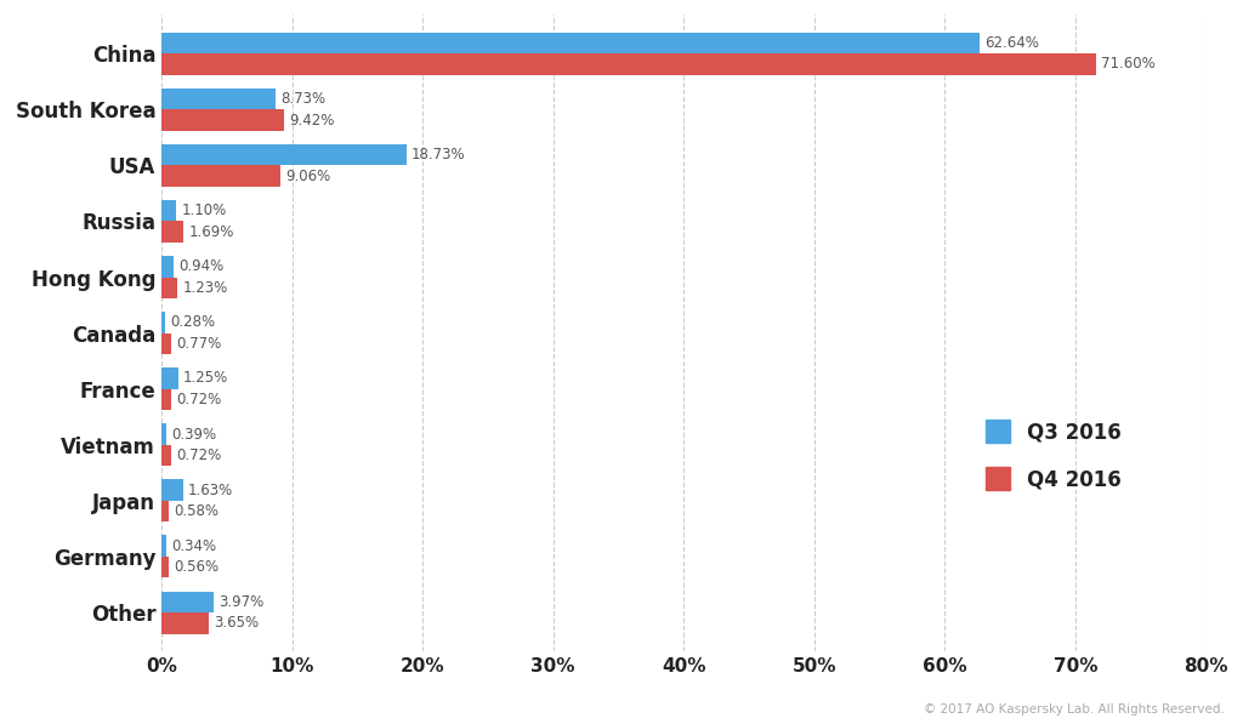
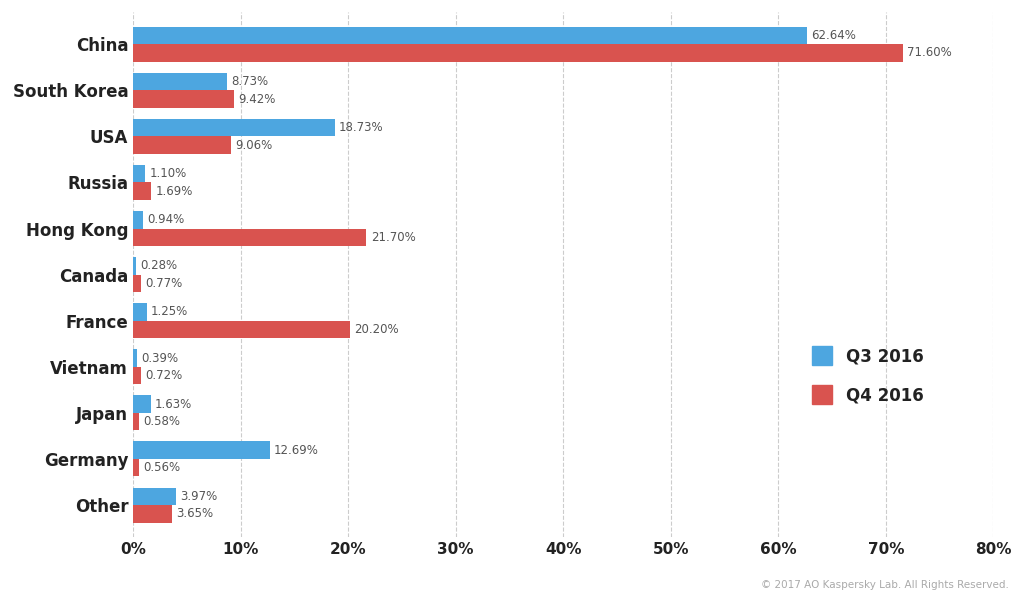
Q4 2016/Hong Kong: 1.23% -> 21.70%
Q4 2016/France: 0.72% -> 20.20%
Q3 2016/Germany: 0.34% -> 12.69%
